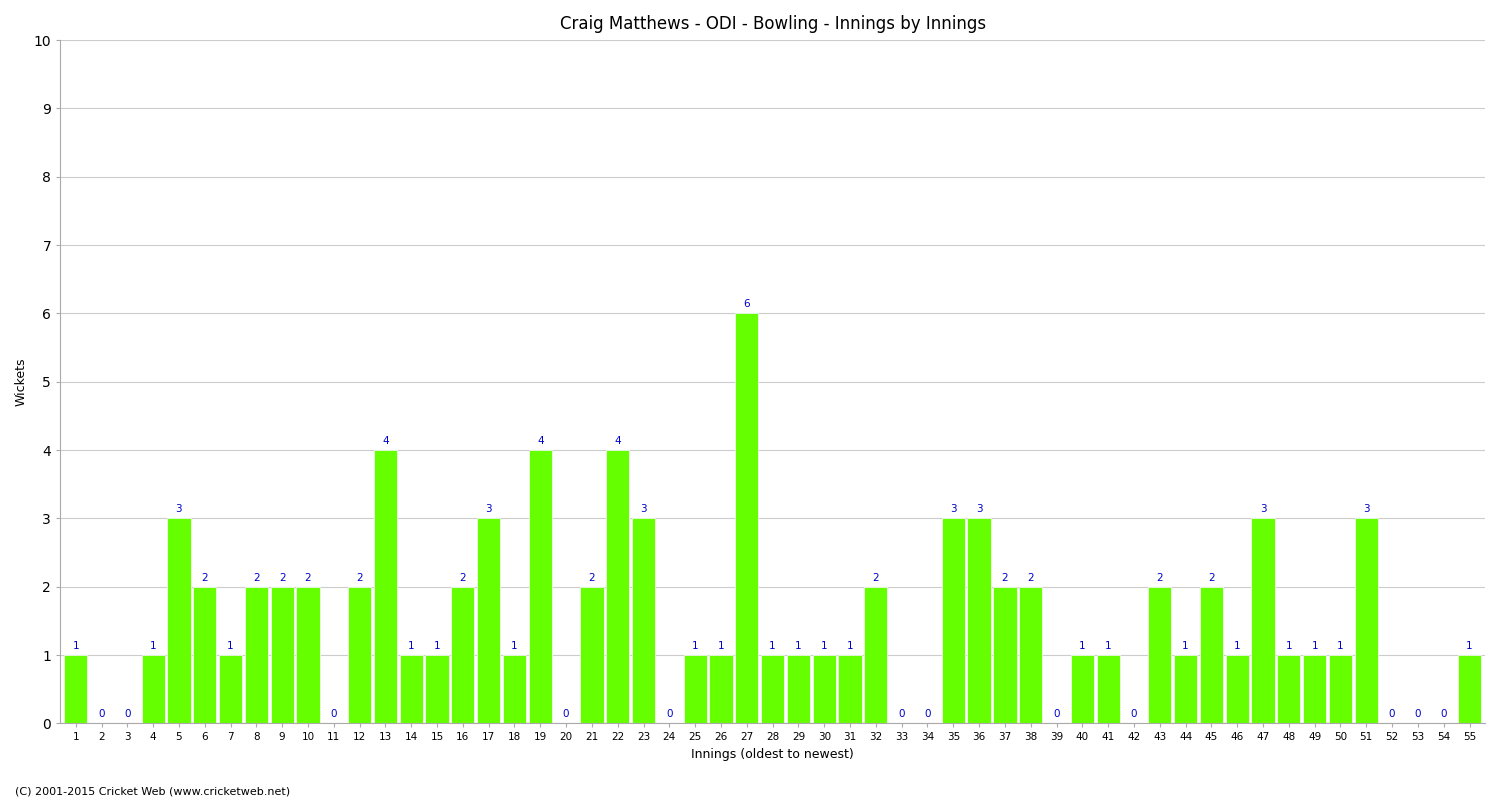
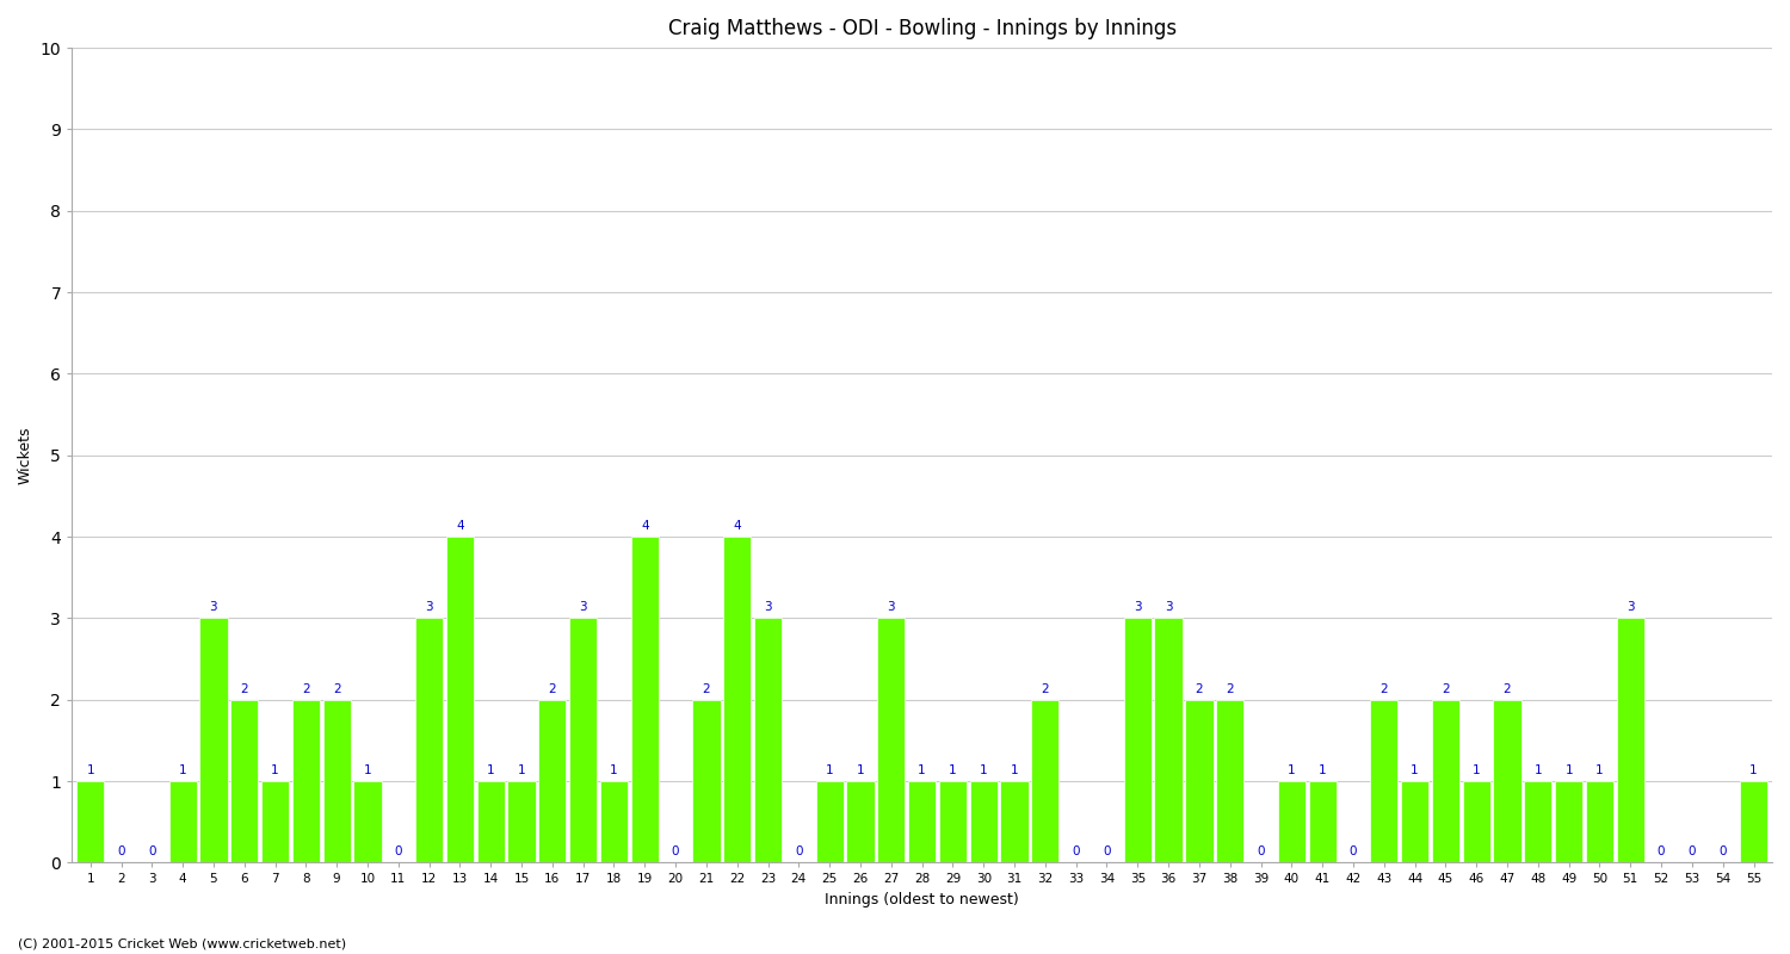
10: 2 -> 1
12: 2 -> 3
27: 6 -> 3
47: 3 -> 2
